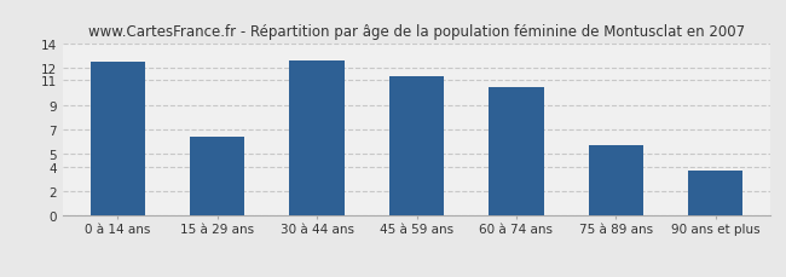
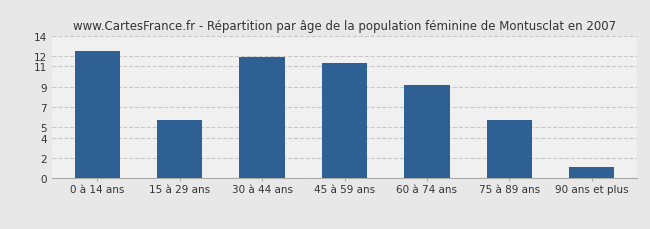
15 à 29 ans: 6.4 -> 5.7
30 à 44 ans: 12.6 -> 11.9
60 à 74 ans: 10.4 -> 9.2
90 ans et plus: 3.7 -> 1.1
